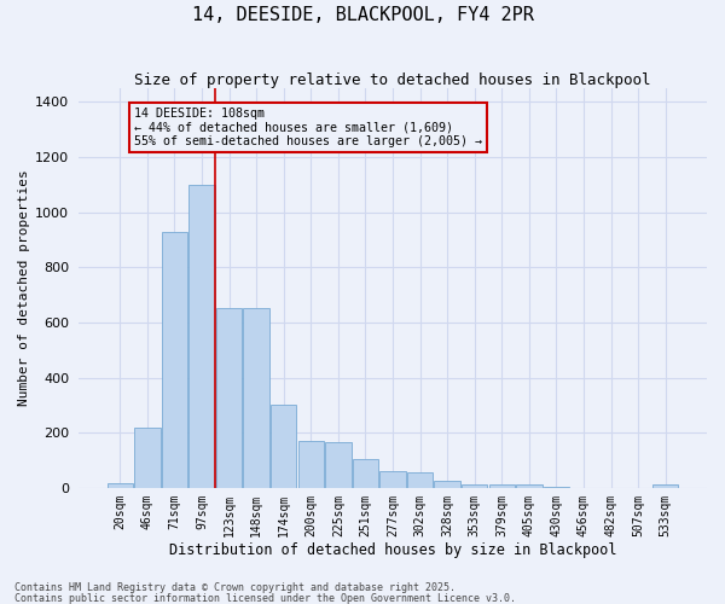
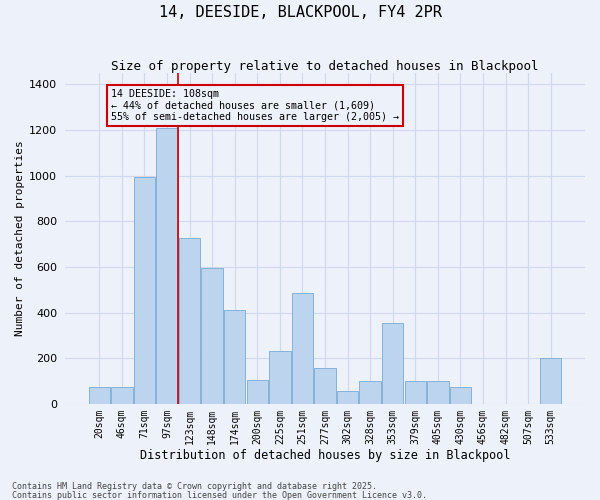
20sqm: 15 -> 75
46sqm: 220 -> 75
71sqm: 930 -> 995
97sqm: 1100 -> 1210
123sqm: 650 -> 725
148sqm: 650 -> 595
174sqm: 300 -> 410
200sqm: 170 -> 105
225sqm: 165 -> 230
251sqm: 105 -> 485
277sqm: 60 -> 155
328sqm: 25 -> 100
353sqm: 12 -> 355
379sqm: 12 -> 100
405sqm: 12 -> 100
430sqm: 5 -> 75
533sqm: 12 -> 200
